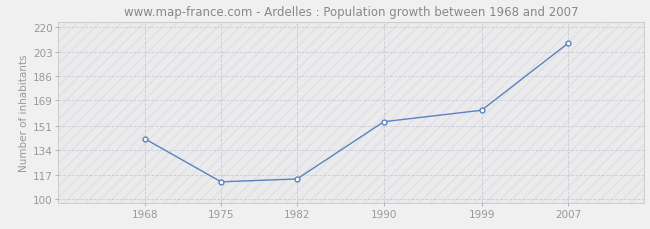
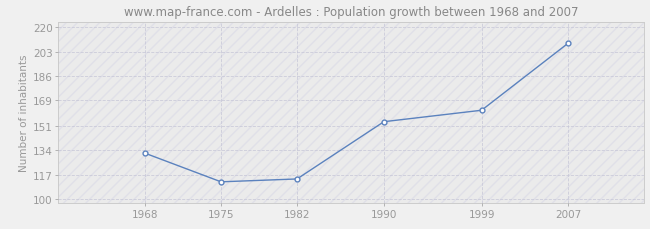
1968: 142 -> 132
